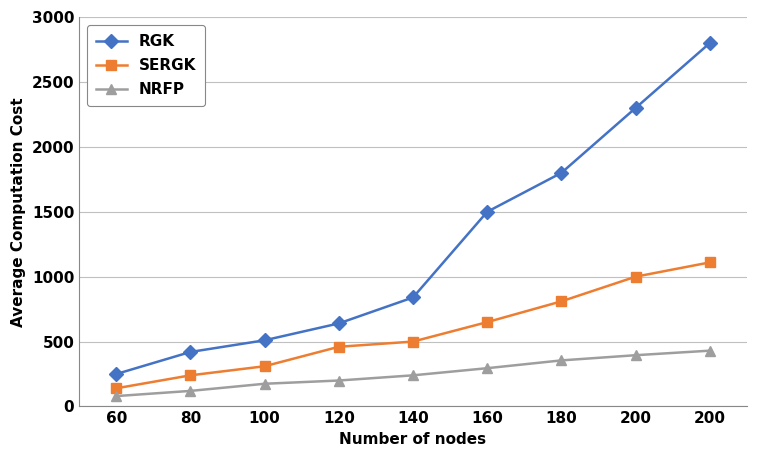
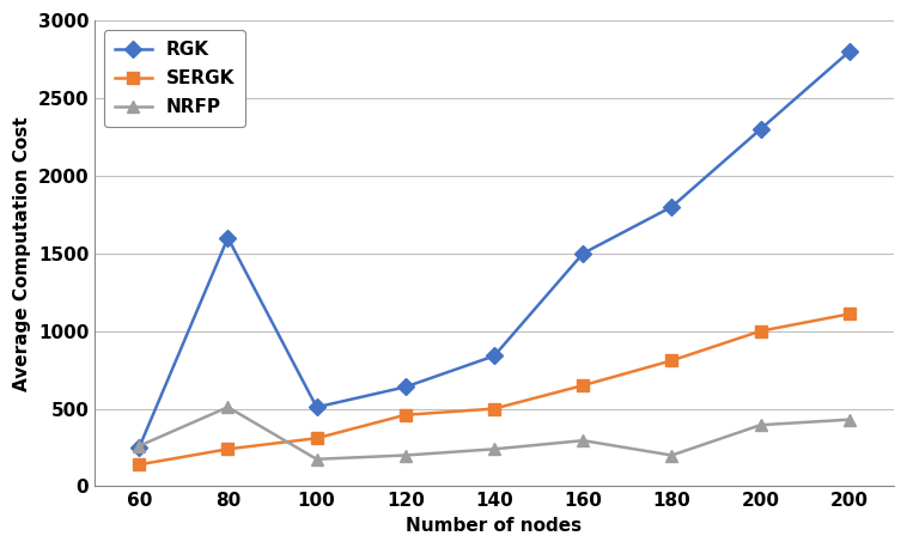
NRFP/60: 80 -> 260
RGK/80: 420 -> 1600
NRFP/80: 120 -> 510
NRFP/180: 360 -> 200
